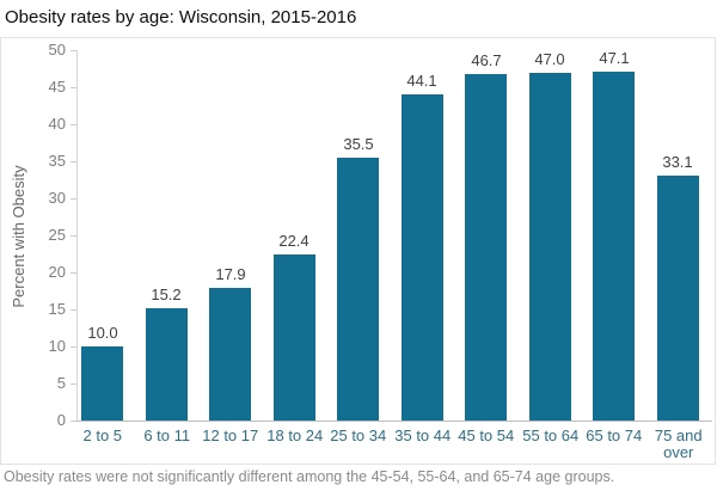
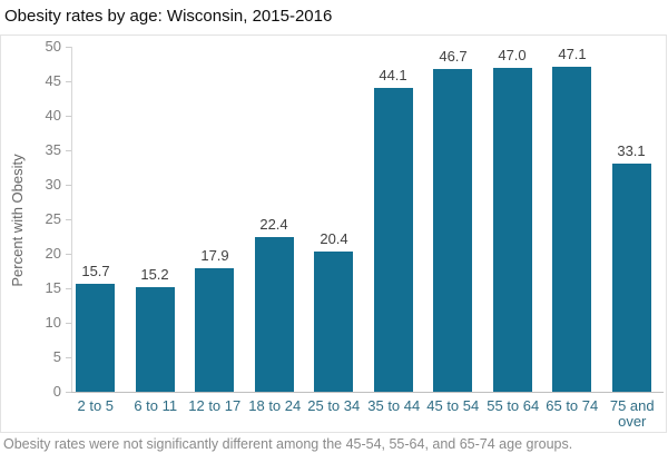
2 to 5: 10.0 -> 15.7
25 to 34: 35.5 -> 20.4
